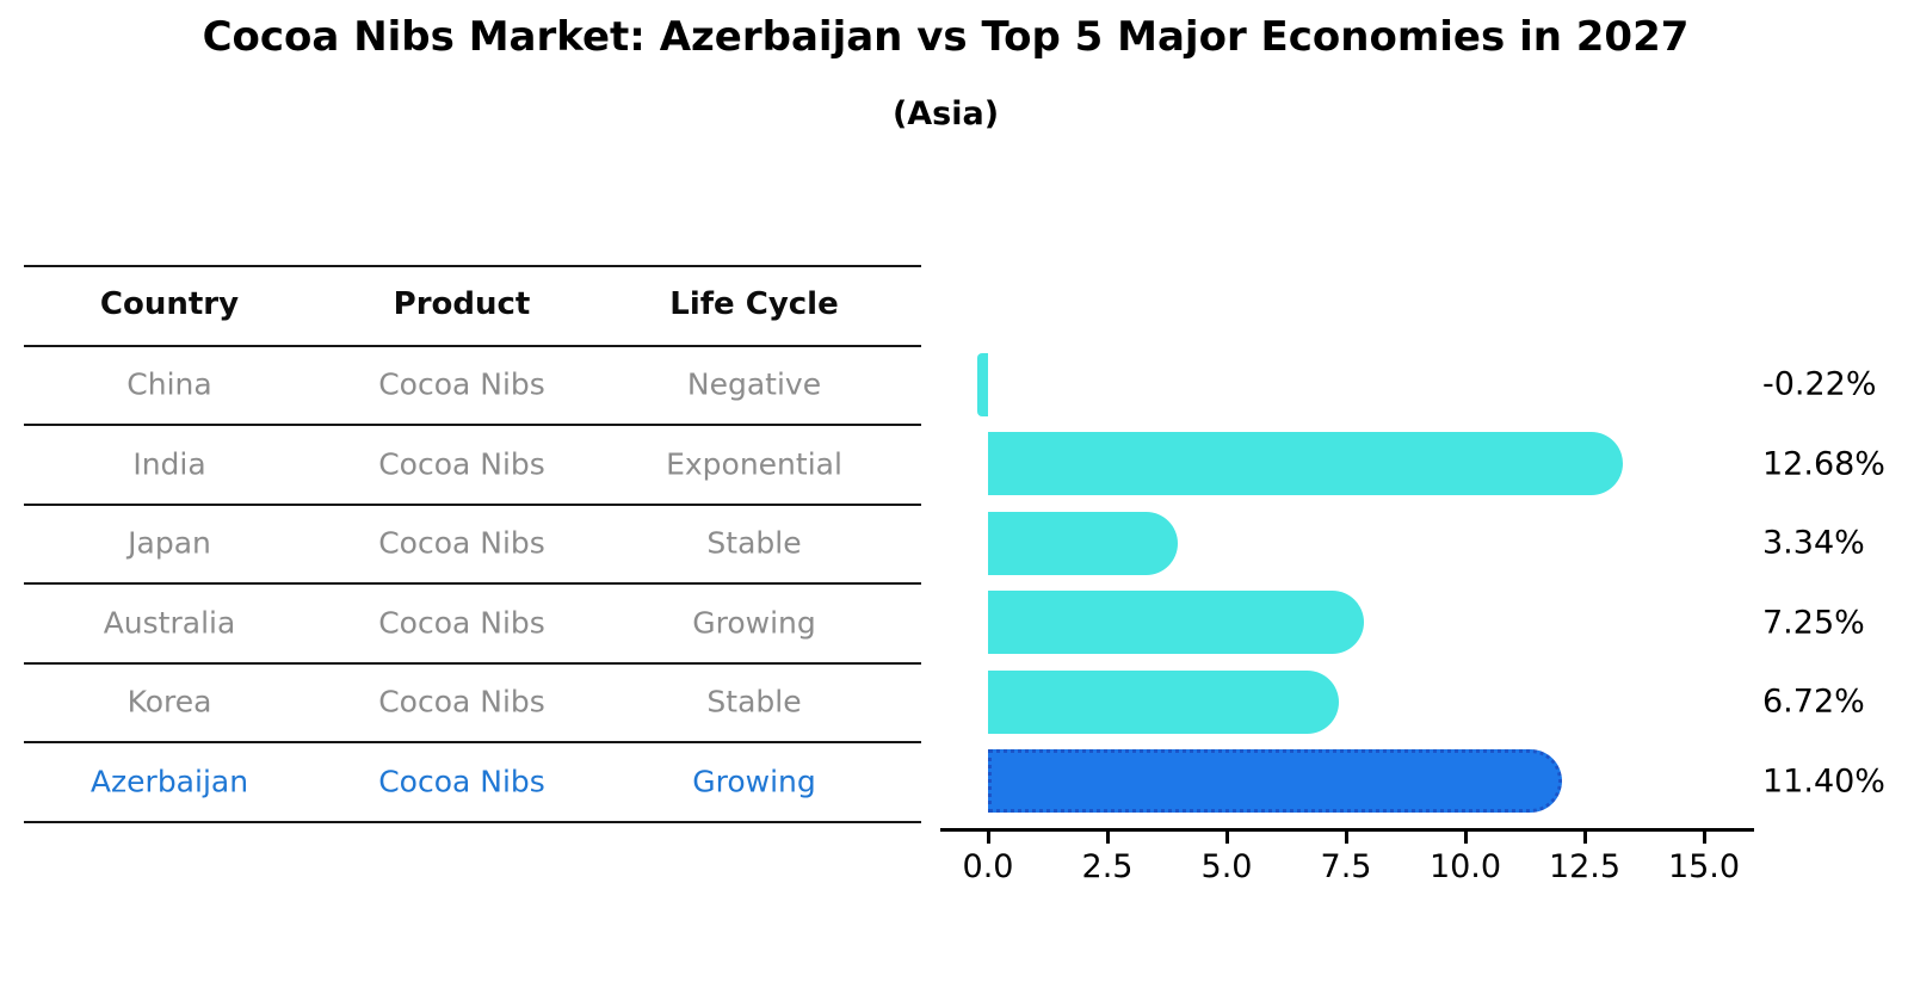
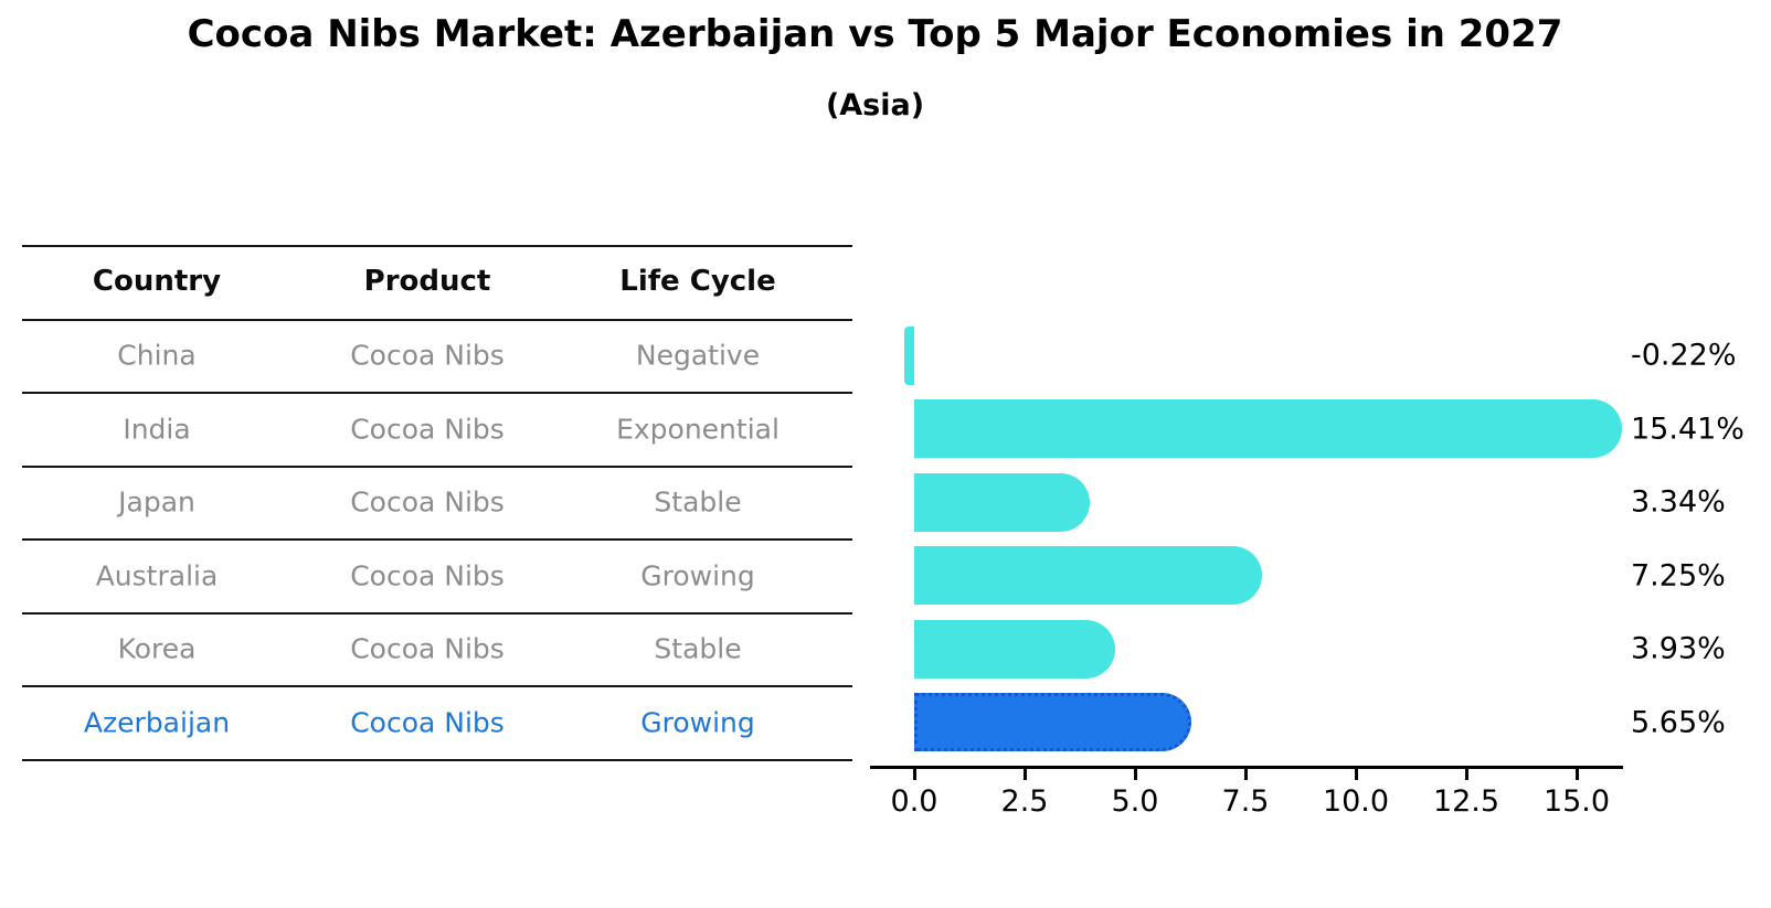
India: 12.68% -> 15.41%
Korea: 6.72% -> 3.93%
Azerbaijan: 11.40% -> 5.65%
